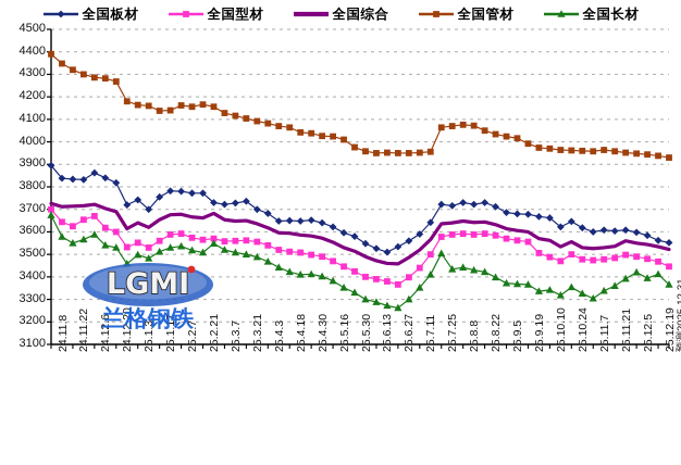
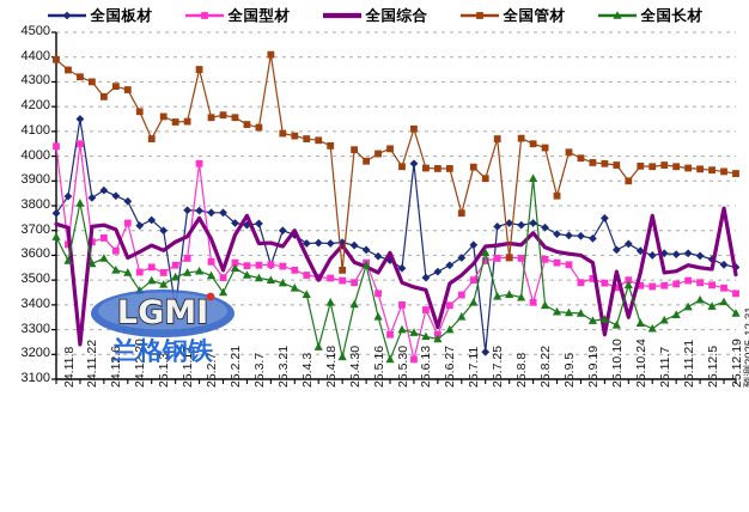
全国板材/24.11.8: 3900 -> 3770
全国型材/24.11.8: 3700 -> 4040
全国板材/24.11.22: 3830 -> 4150
全国型材/24.11.22: 3620 -> 4050
全国综合/24.11.22: 3710 -> 3240
全国长材/24.11.22: 3550 -> 3810
全国管材/24.12.6: 4290 -> 4240
全国型材/24.12.20: 3600 -> 3730
全国综合/24.12.20: 3690 -> 3590
全国管材/25.1.3: 4160 -> 4070
全国板材/25.1.17: 3760 -> 3390
全国型材/25.2.7: 3590 -> 3970
全国综合/25.2.7: 3680 -> 3750
全国管材/25.2.7: 4160 -> 4350
全国型材/25.2.21: 3560 -> 3510
全国综合/25.2.21: 3660 -> 3540
全国长材/25.2.21: 3510 -> 3450
全国综合/25.3.7: 3650 -> 3760
全国板材/25.3.21: 3740 -> 3560
全国管材/25.3.21: 4100 -> 4410
全国综合/25.4.3: 3620 -> 3700
全国综合/25.4.18: 3590 -> 3500
全国长材/25.4.18: 3420 -> 3230
全国综合/25.4.30: 3580 -> 3640
全国管材/25.4.30: 4040 -> 3540
全国长材/25.4.30: 3410 -> 3190
全国型材/25.5.16: 3470 -> 3570
全国管材/25.5.16: 4020 -> 3980
全国长材/25.5.16: 3380 -> 3560
全国型材/25.5.30: 3420 -> 3280
全国综合/25.5.30: 3510 -> 3610
全国管材/25.5.30: 3980 -> 4030
全国长材/25.5.30: 3330 -> 3180
全国板材/25.6.13: 3530 -> 3970
全国型材/25.6.13: 3390 -> 3180
全国管材/25.6.13: 3950 -> 4110
全国型材/25.6.27: 3370 -> 3280
全国综合/25.6.27: 3460 -> 3310
全国管材/25.7.11: 3950 -> 3770
全国板材/25.7.25: 3720 -> 3210
全国管材/25.7.25: 4060 -> 3910
全国长材/25.7.25: 3500 -> 3610
全国管材/25.8.8: 4080 -> 3590
全国型材/25.8.22: 3590 -> 3410
全国综合/25.8.22: 3640 -> 3690
全国长材/25.8.22: 3420 -> 3910
全国管材/25.9.5: 4020 -> 3840
全国型材/25.9.19: 3560 -> 3490
全国板材/25.10.10: 3660 -> 3750
全国综合/25.10.10: 3560 -> 3280
全国综合/25.10.24: 3560 -> 3350
全国管材/25.10.24: 3960 -> 3900
全国长材/25.10.24: 3350 -> 3480
全国综合/25.11.7: 3530 -> 3760
全国综合/25.12.19: 3530 -> 3790
